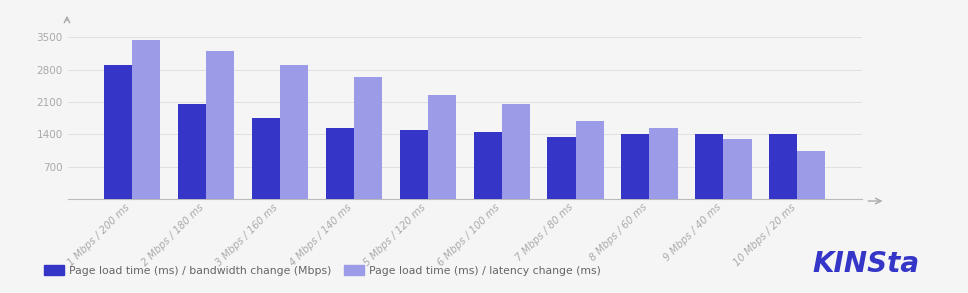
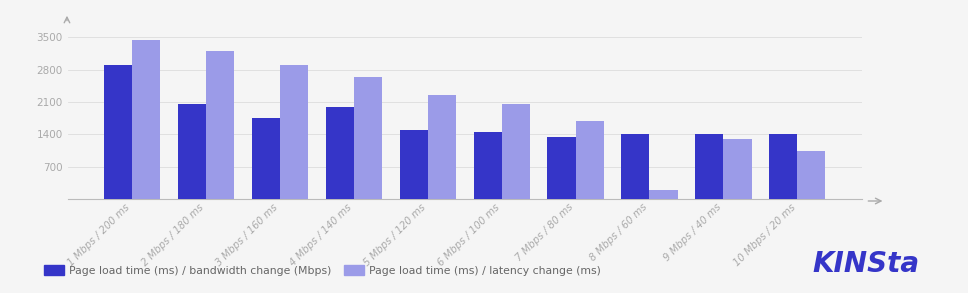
Page load time (ms) / bandwidth change (Mbps)/4 Mbps / 140 ms: 1550 -> 2000
Page load time (ms) / latency change (ms)/8 Mbps / 60 ms: 1550 -> 200
